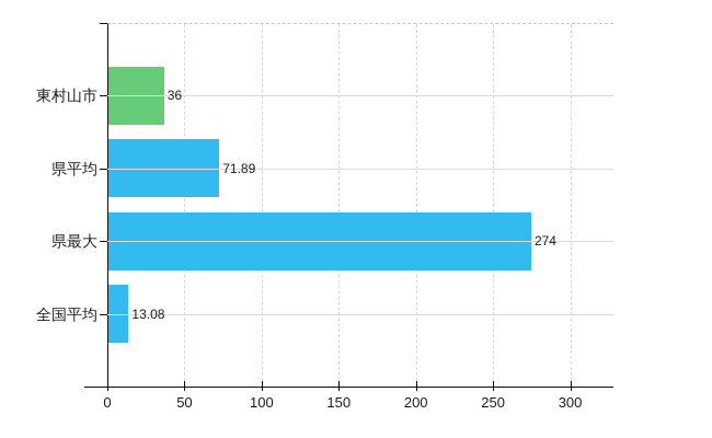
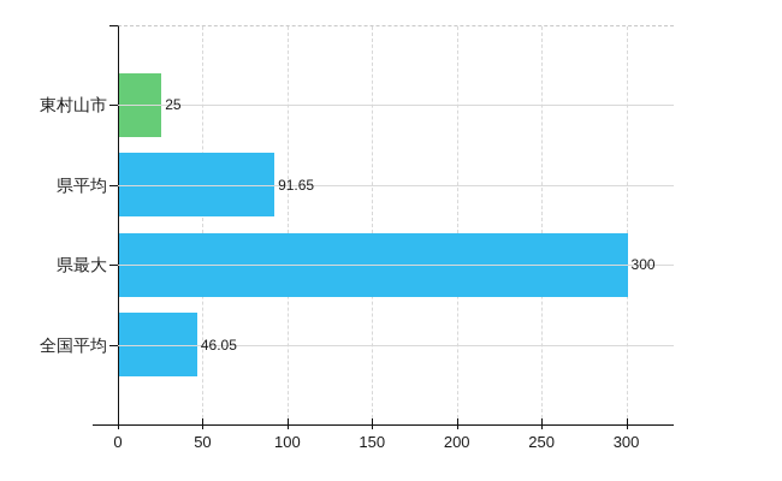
東村山市: 36 -> 25
県平均: 71.89 -> 91.65
県最大: 274 -> 300
全国平均: 13.08 -> 46.05
